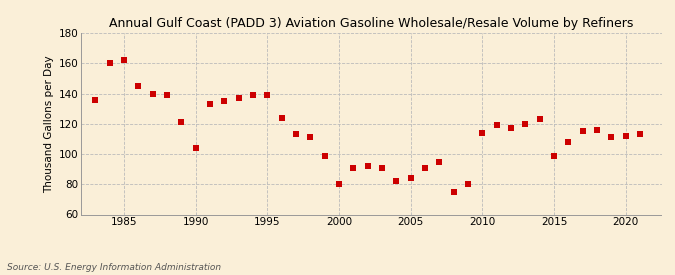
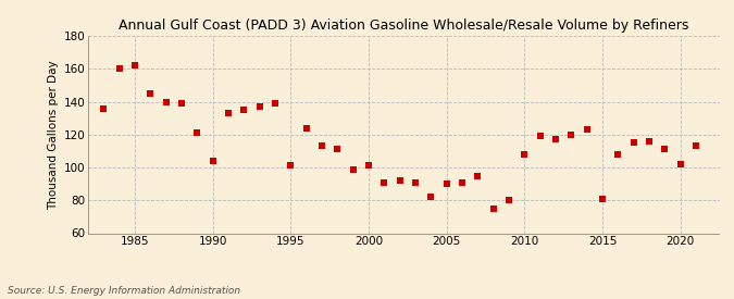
1995: 139 -> 101
2000: 80 -> 101
2005: 84 -> 90
2010: 114 -> 108
2015: 99 -> 81
2020: 112 -> 102
